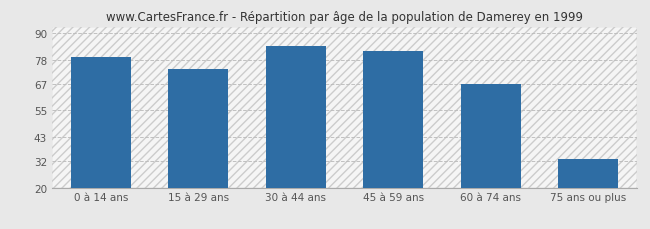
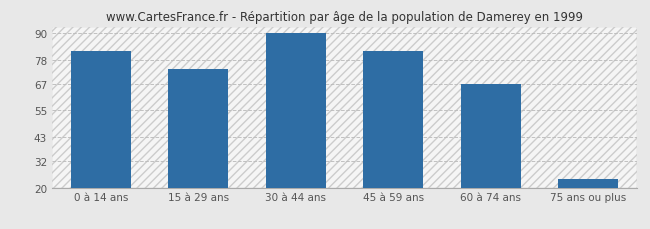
0 à 14 ans: 79 -> 82
30 à 44 ans: 84 -> 90
75 ans ou plus: 33 -> 24
